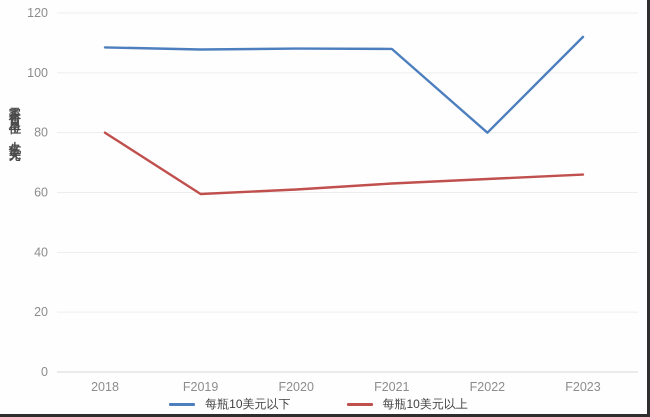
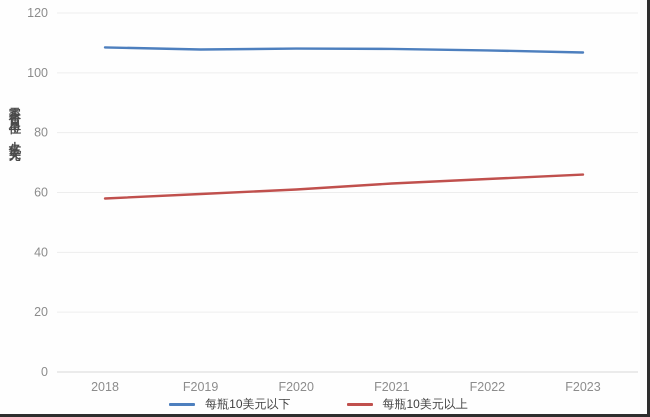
每瓶10美元以上/2018: 80 -> 58
每瓶10美元以下/F2022: 80 -> 108
每瓶10美元以下/F2023: 112 -> 107
